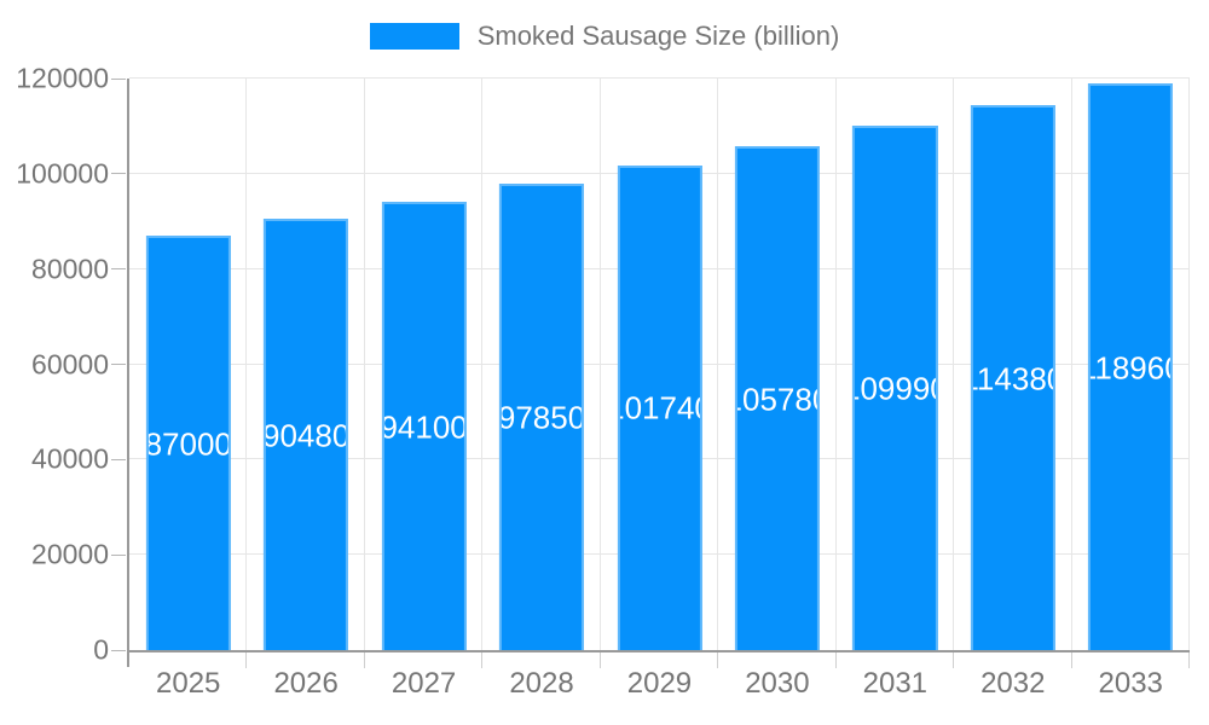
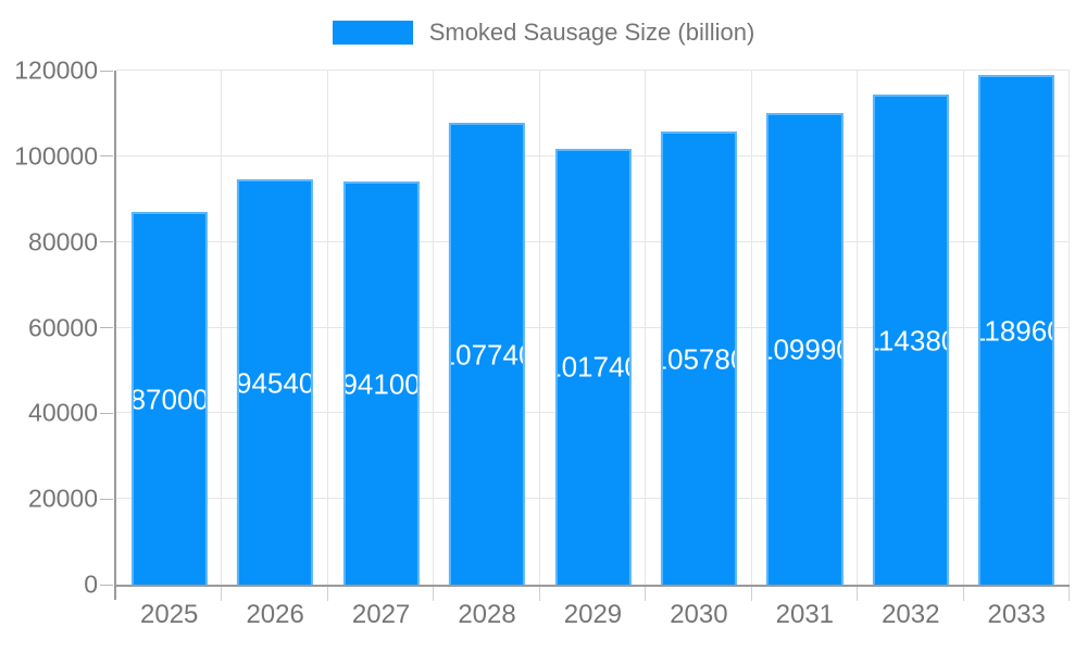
2026: 90480 -> 94540
2028: 97850 -> 107740
